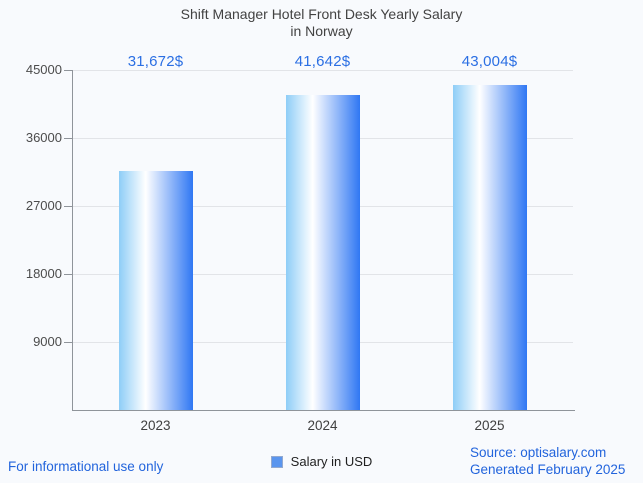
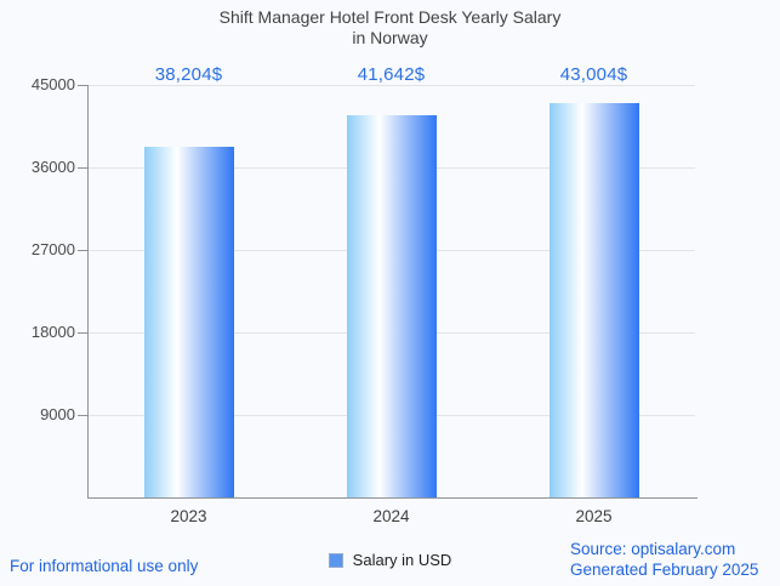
2023: 31,672 -> 38,204
